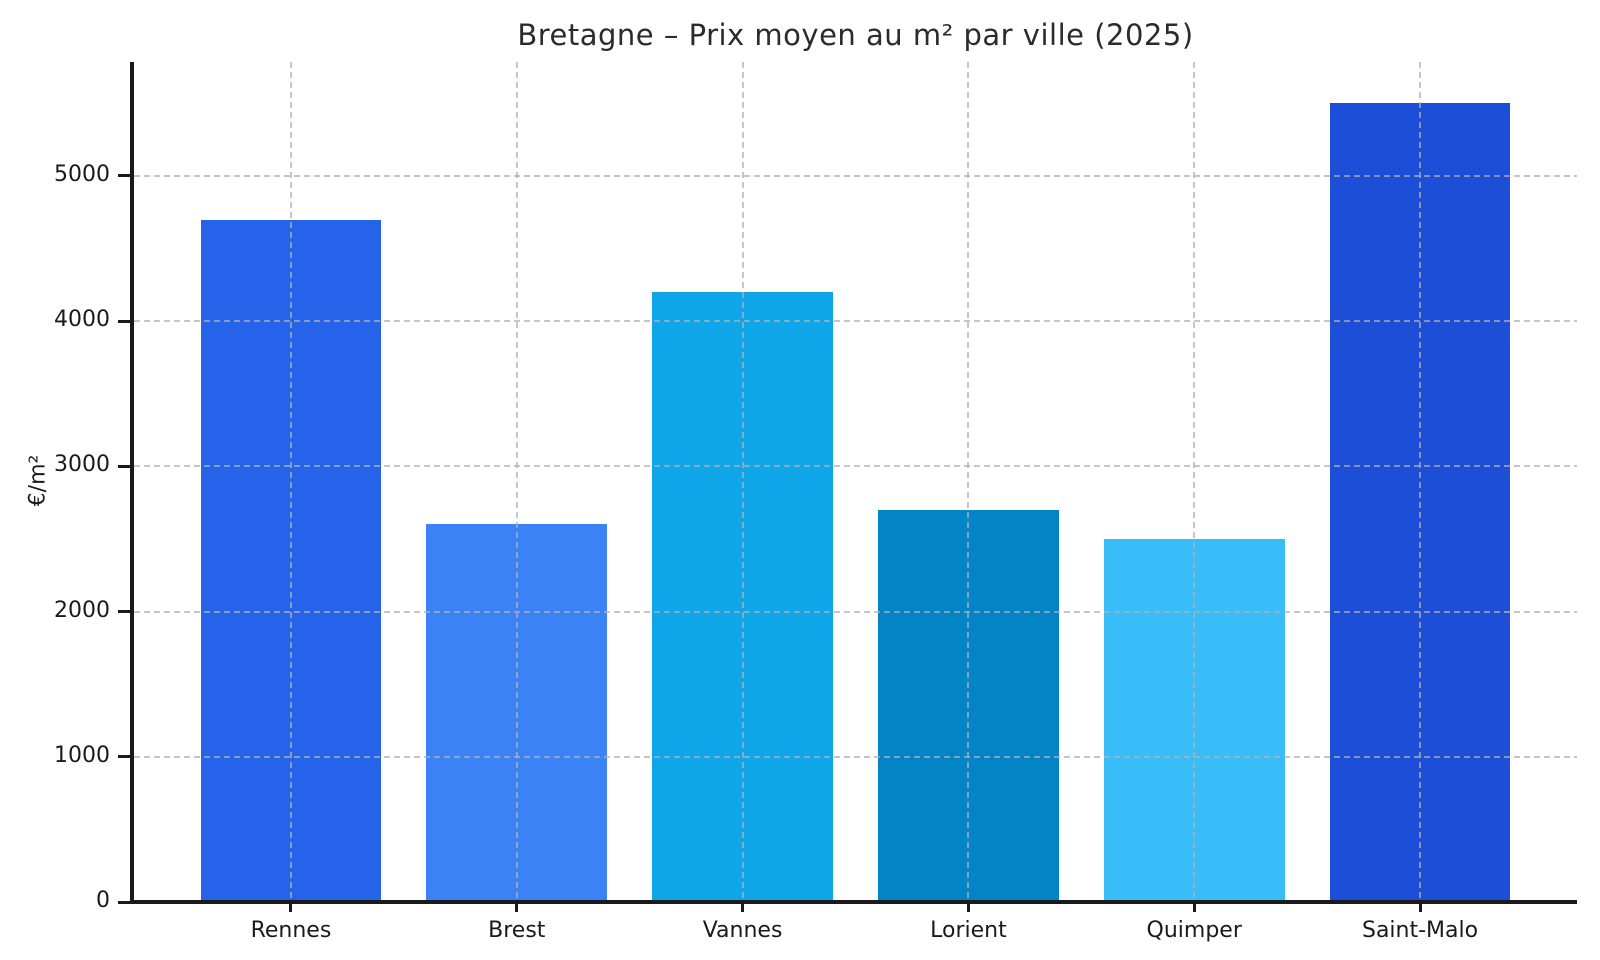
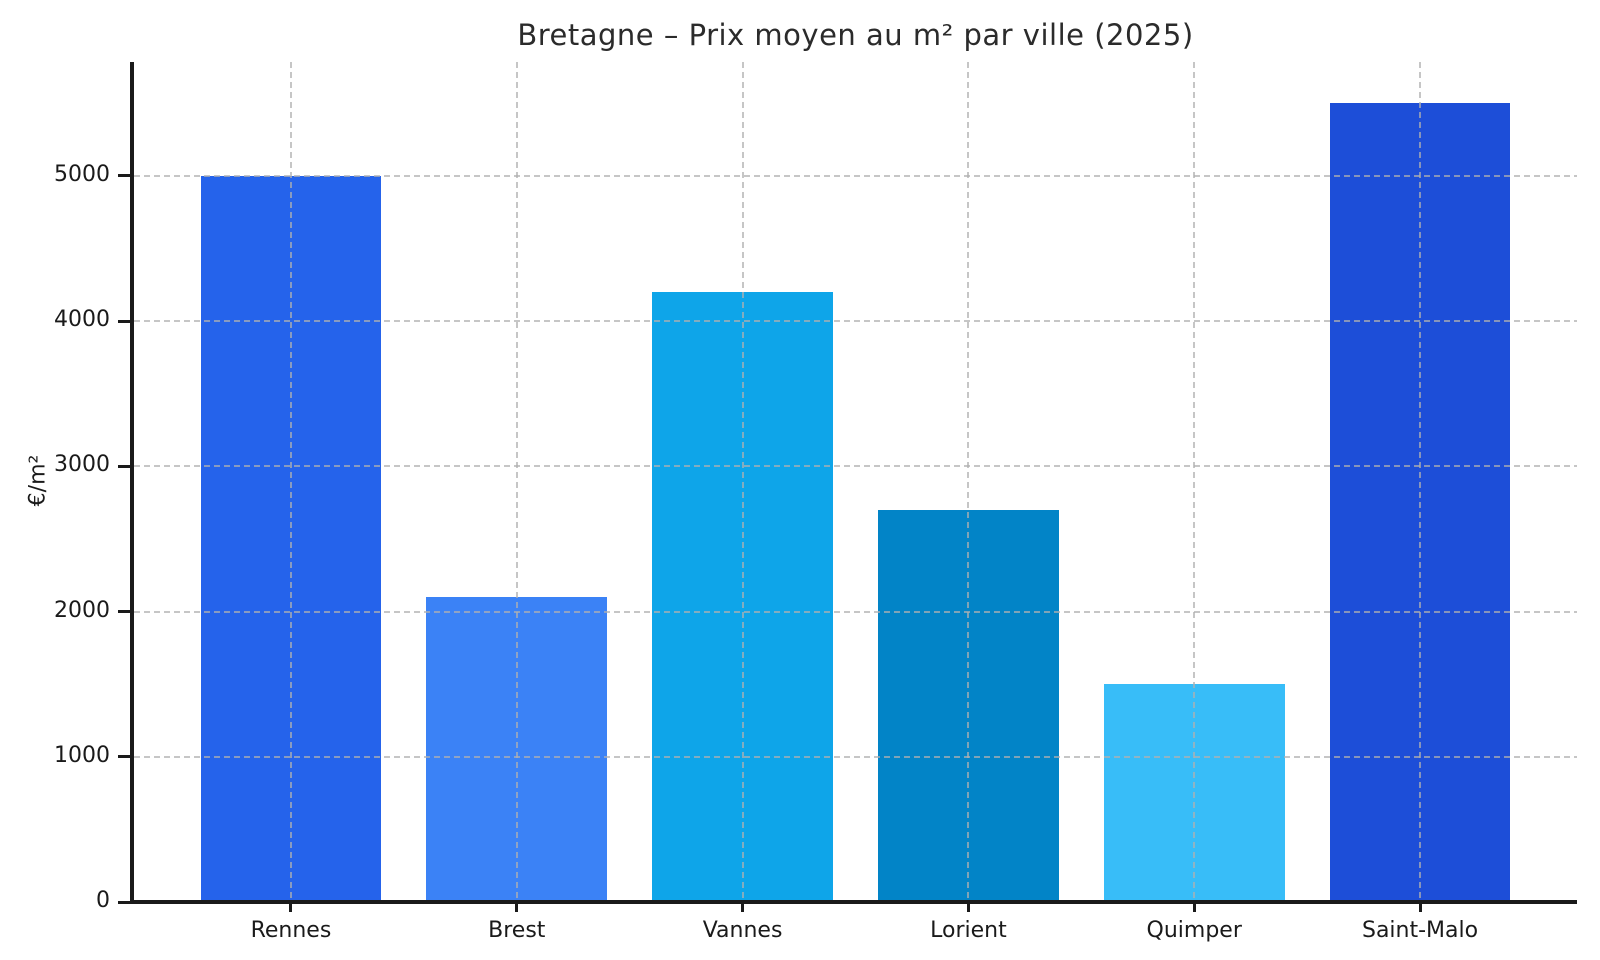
Rennes: 4700 -> 5000
Brest: 2600 -> 2100
Quimper: 2500 -> 1500
